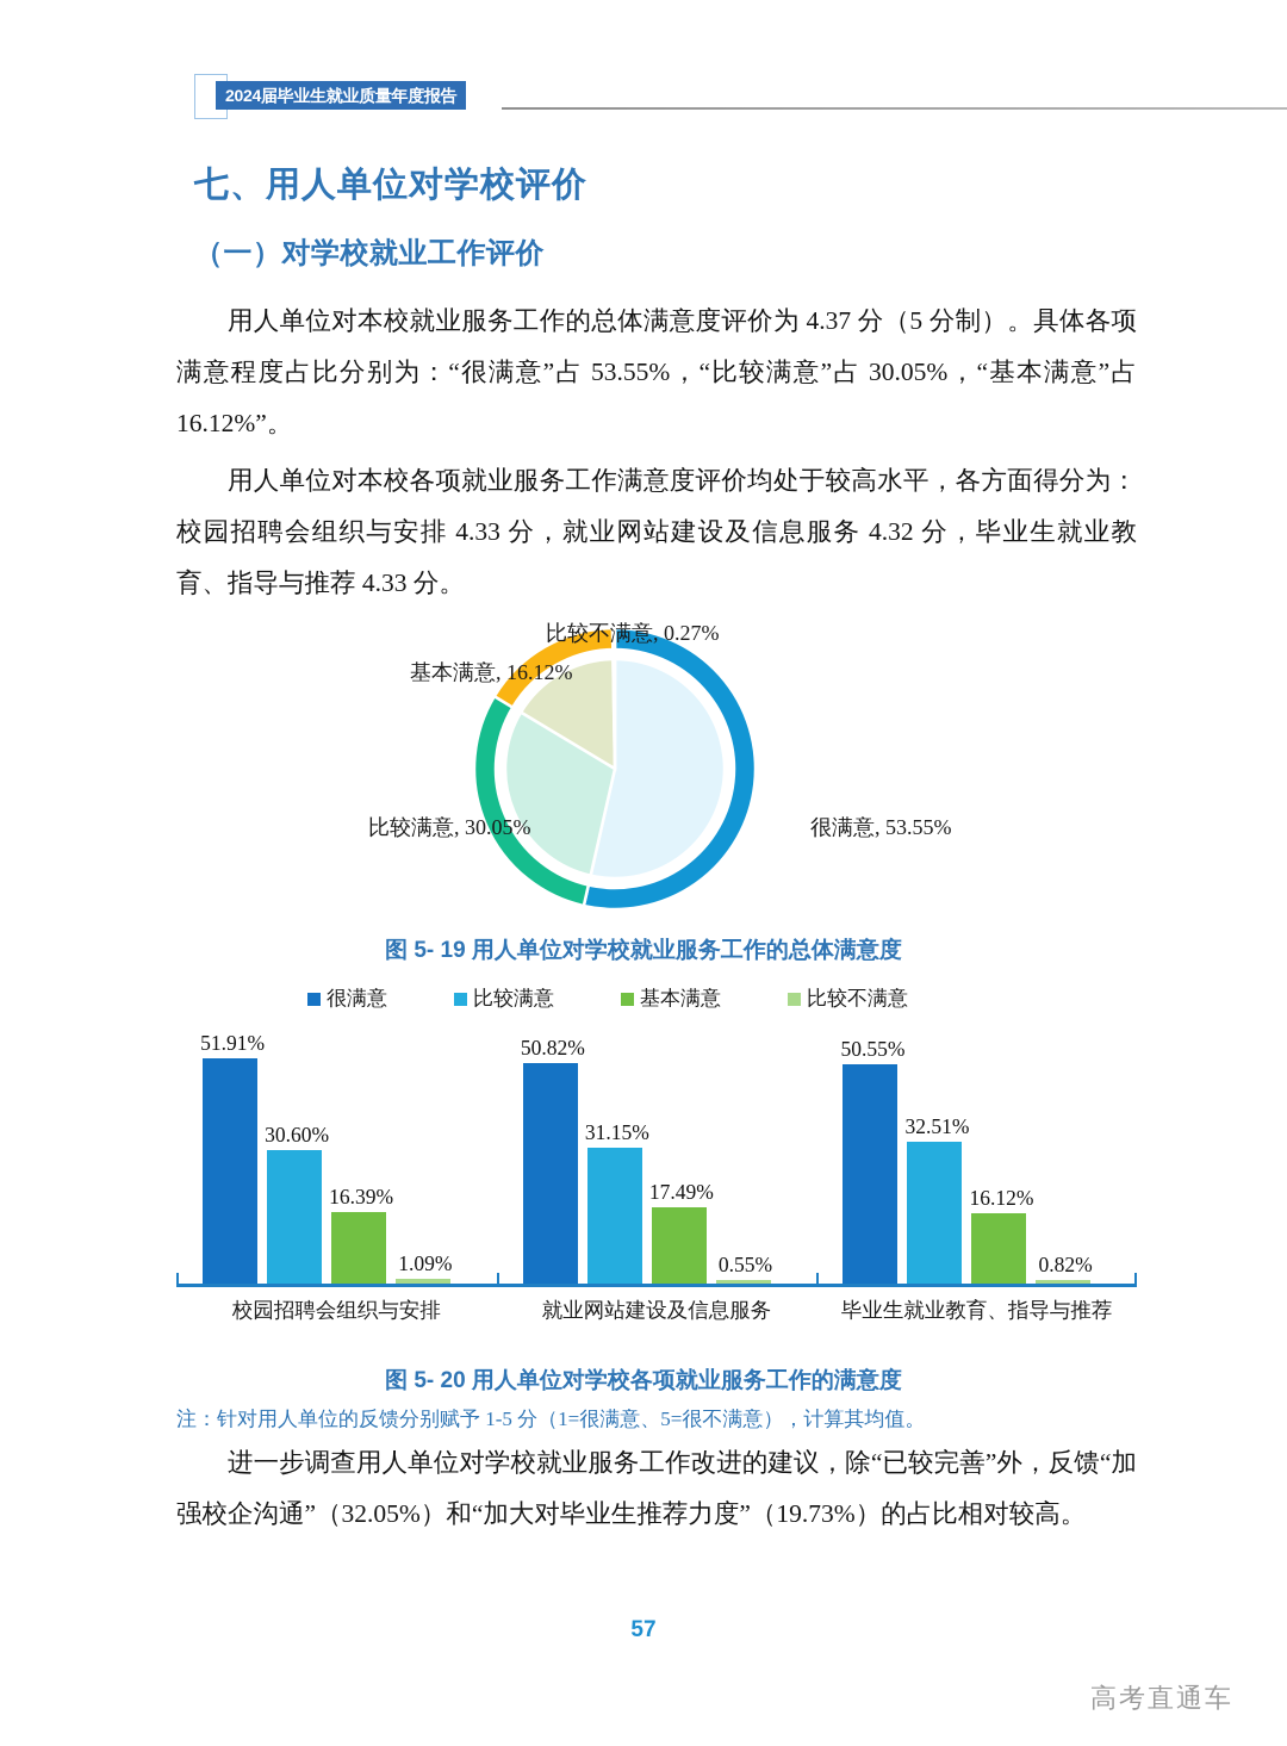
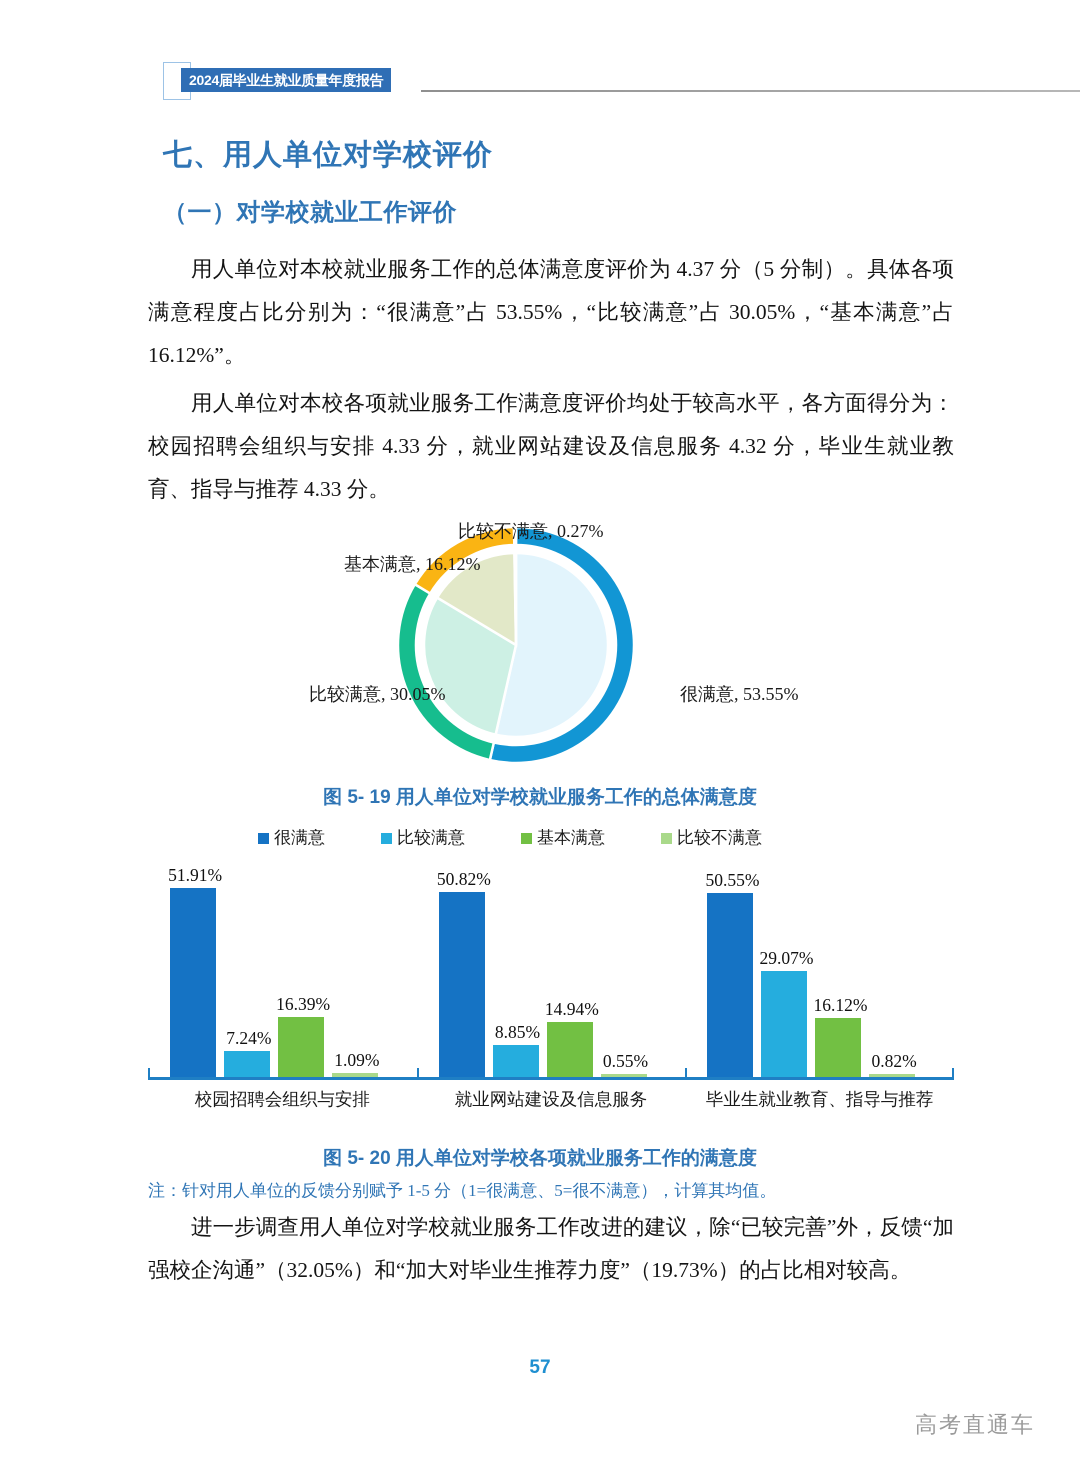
图 5- 20 用人单位对学校各项就业服务工作的满意度/比较满意/校园招聘会组织与安排: 30.60% -> 7.24%
图 5- 20 用人单位对学校各项就业服务工作的满意度/比较满意/就业网站建设及信息服务: 31.15% -> 8.85%
图 5- 20 用人单位对学校各项就业服务工作的满意度/基本满意/就业网站建设及信息服务: 17.49% -> 14.94%
图 5- 20 用人单位对学校各项就业服务工作的满意度/比较满意/毕业生就业教育、指导与推荐: 32.51% -> 29.07%
